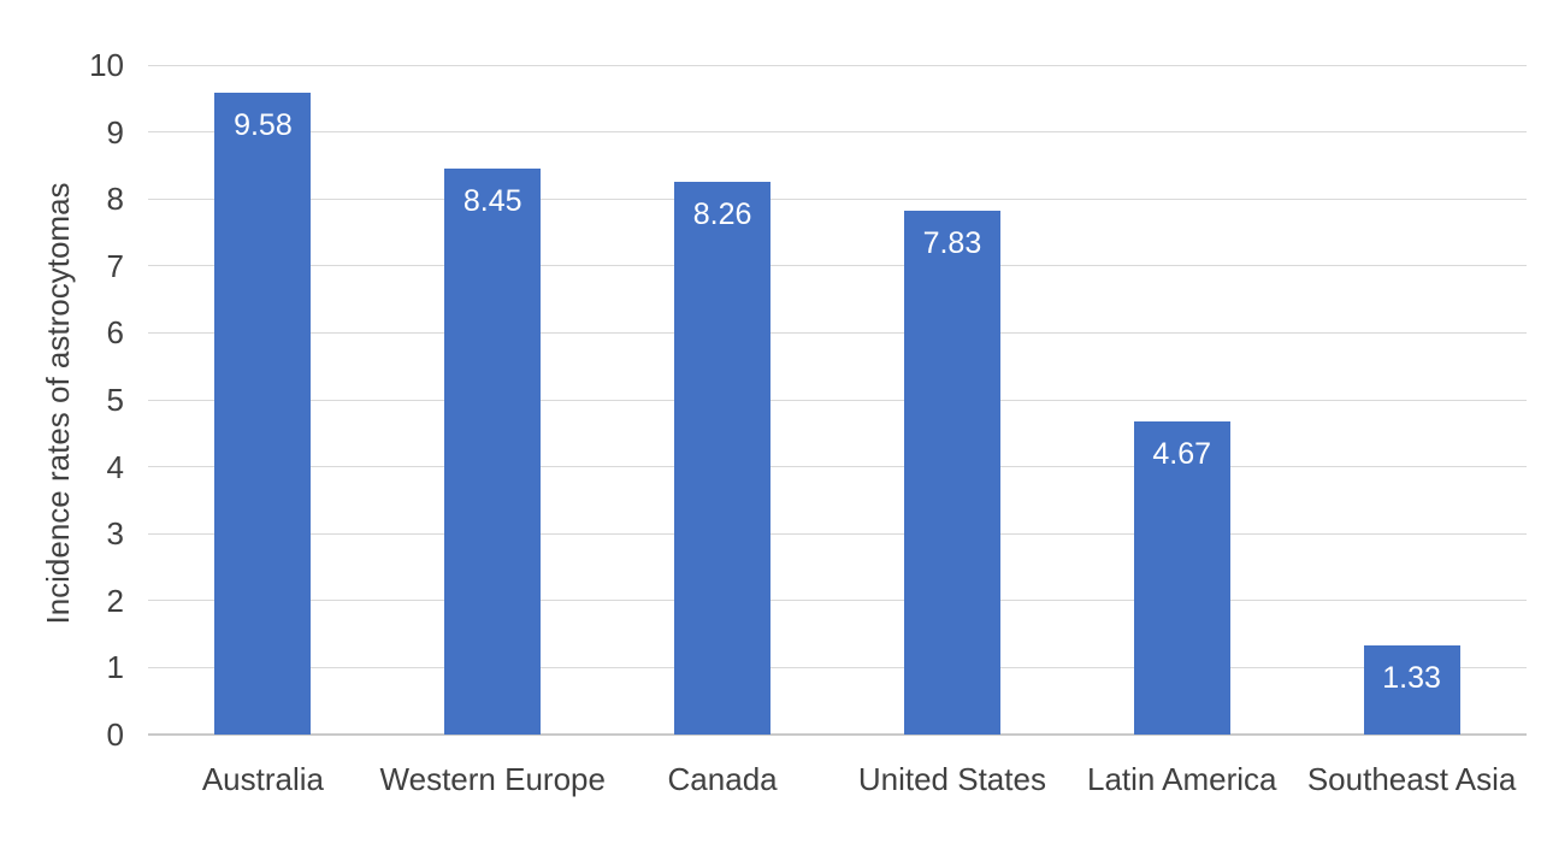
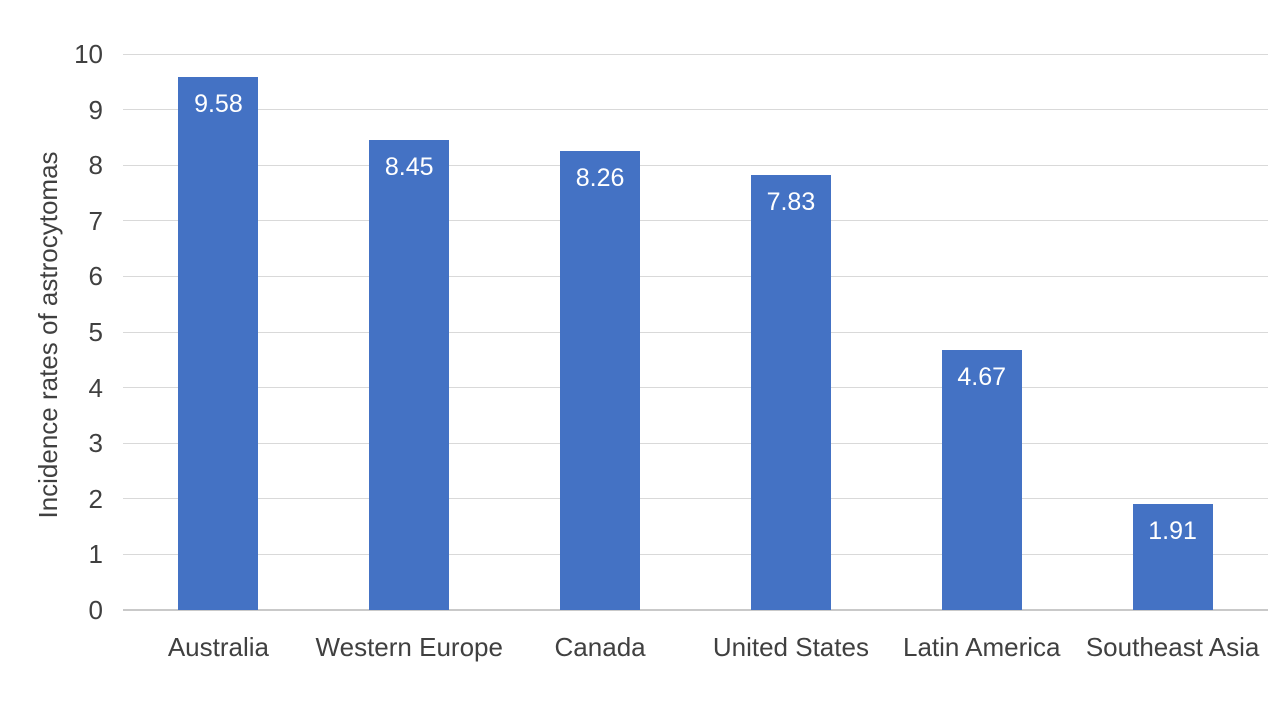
Southeast Asia: 1.33 -> 1.91
